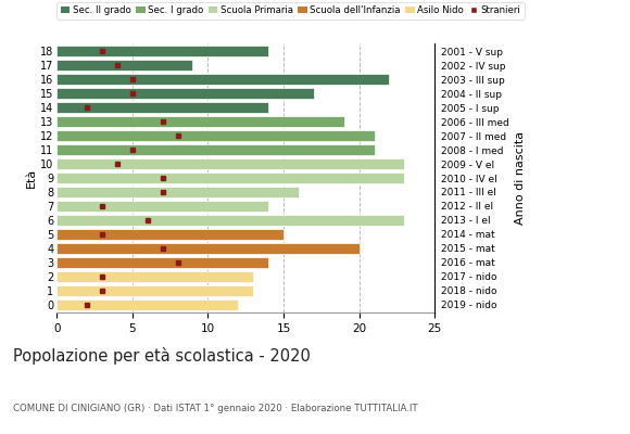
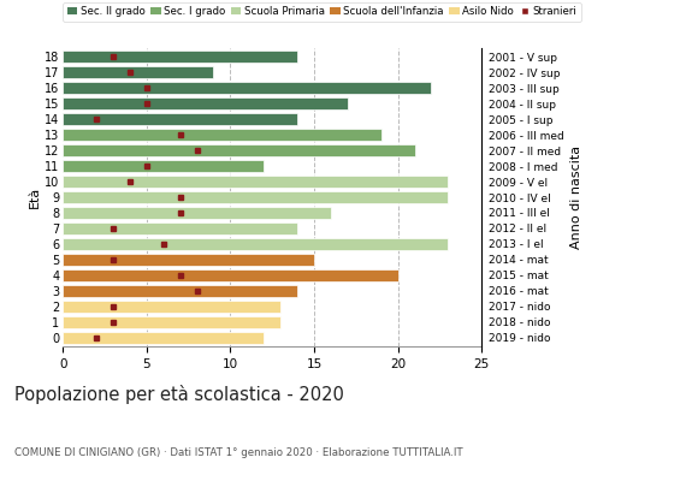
11: 21 -> 12
